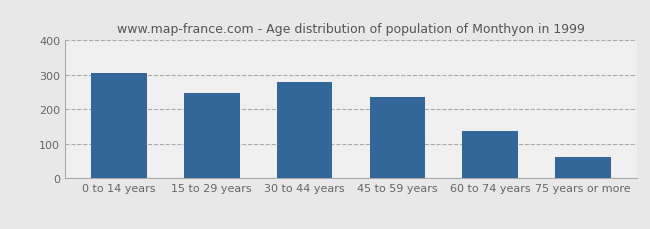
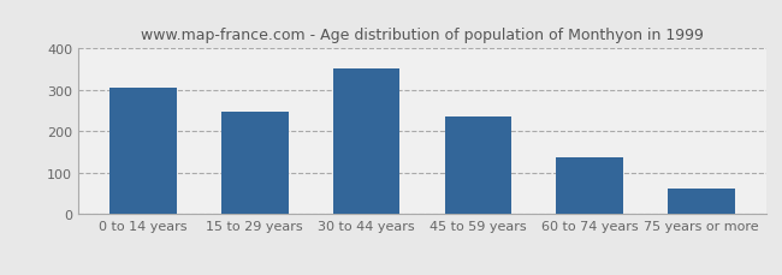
30 to 44 years: 280 -> 352
